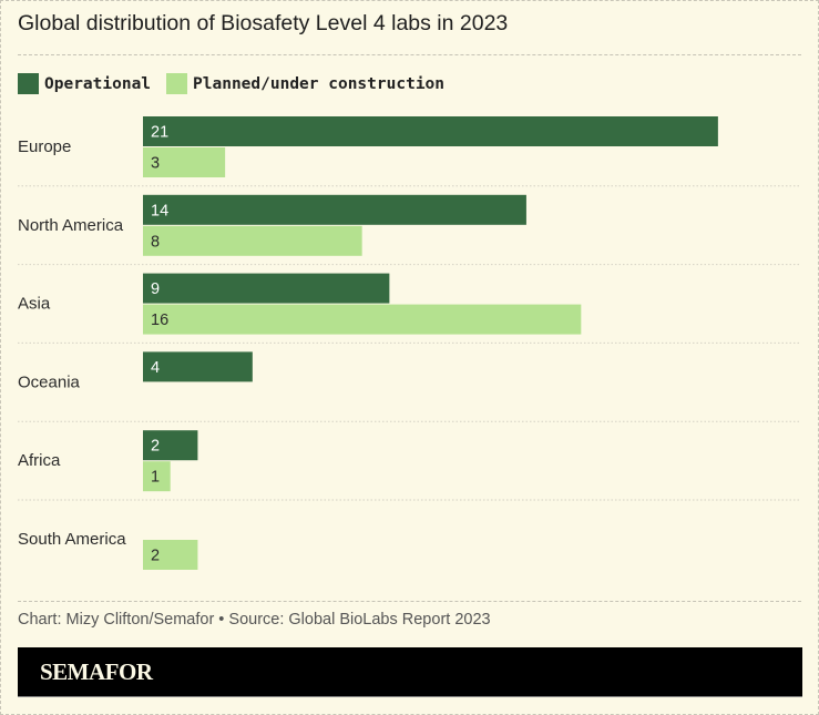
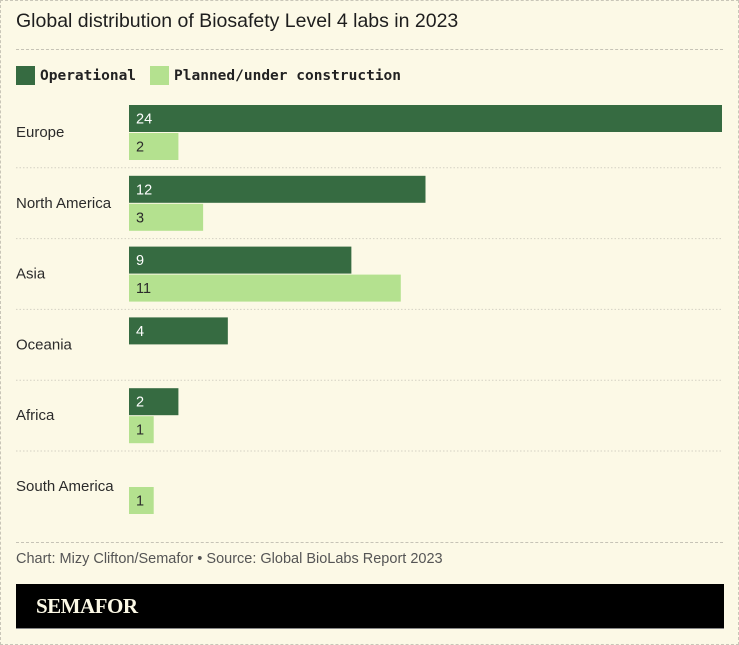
Operational/Europe: 21 -> 24
Planned/under construction/Europe: 3 -> 2
Operational/North America: 14 -> 12
Planned/under construction/North America: 8 -> 3
Planned/under construction/Asia: 16 -> 11
Planned/under construction/South America: 2 -> 1
